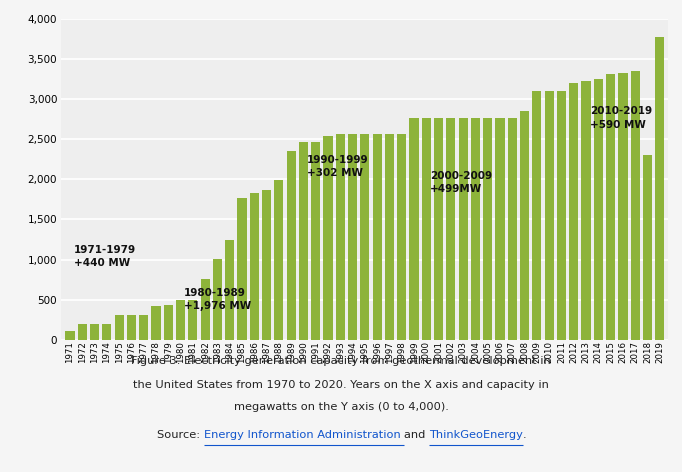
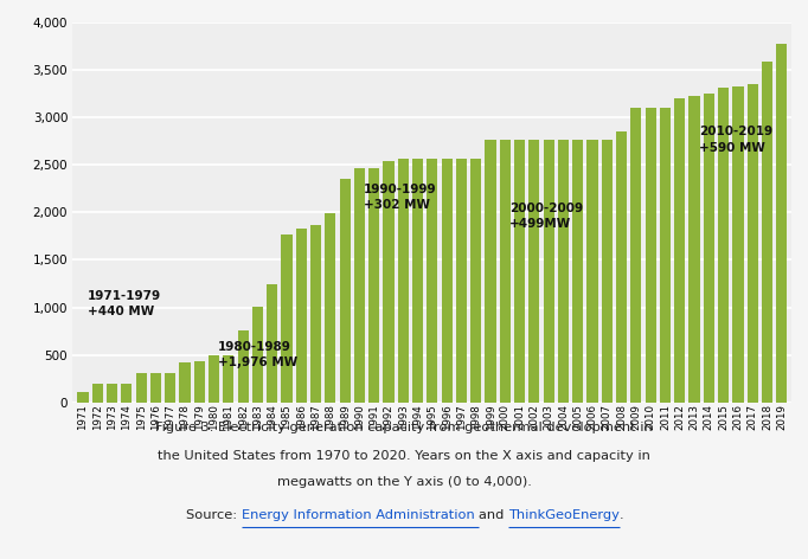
2018: 2,300 -> 3,590
